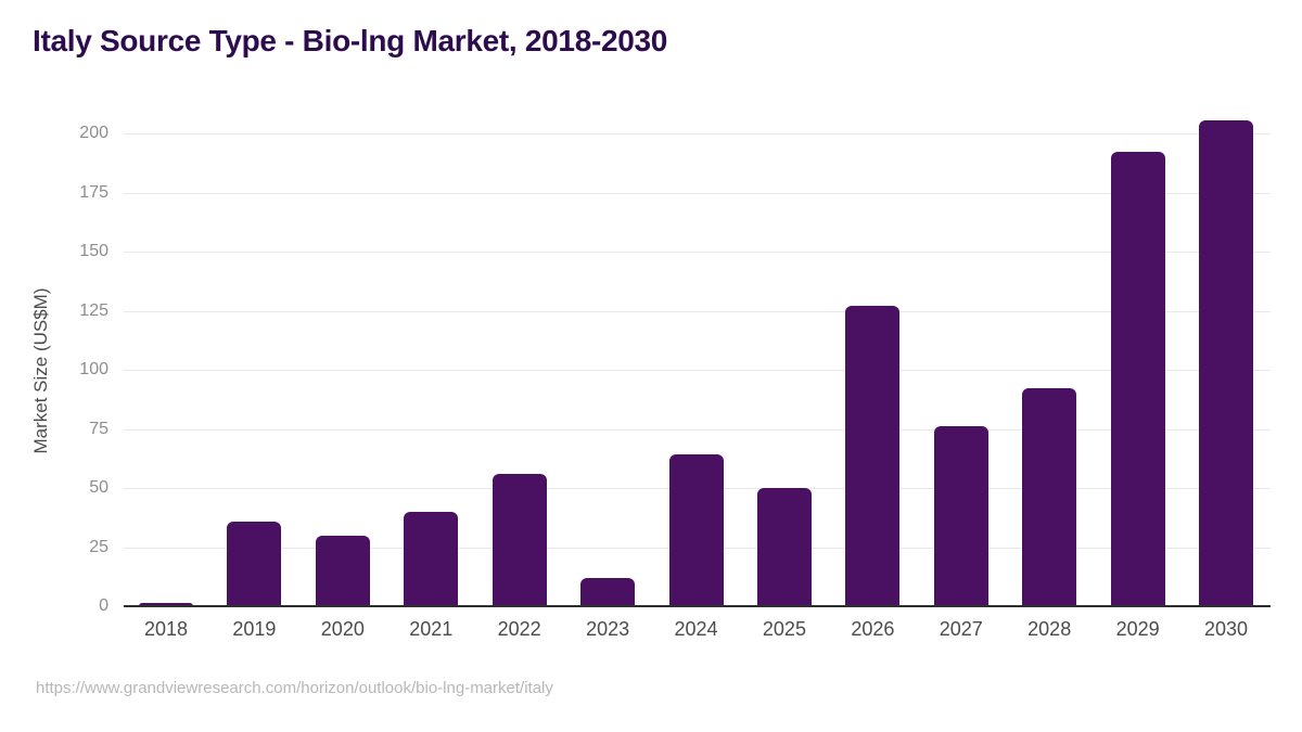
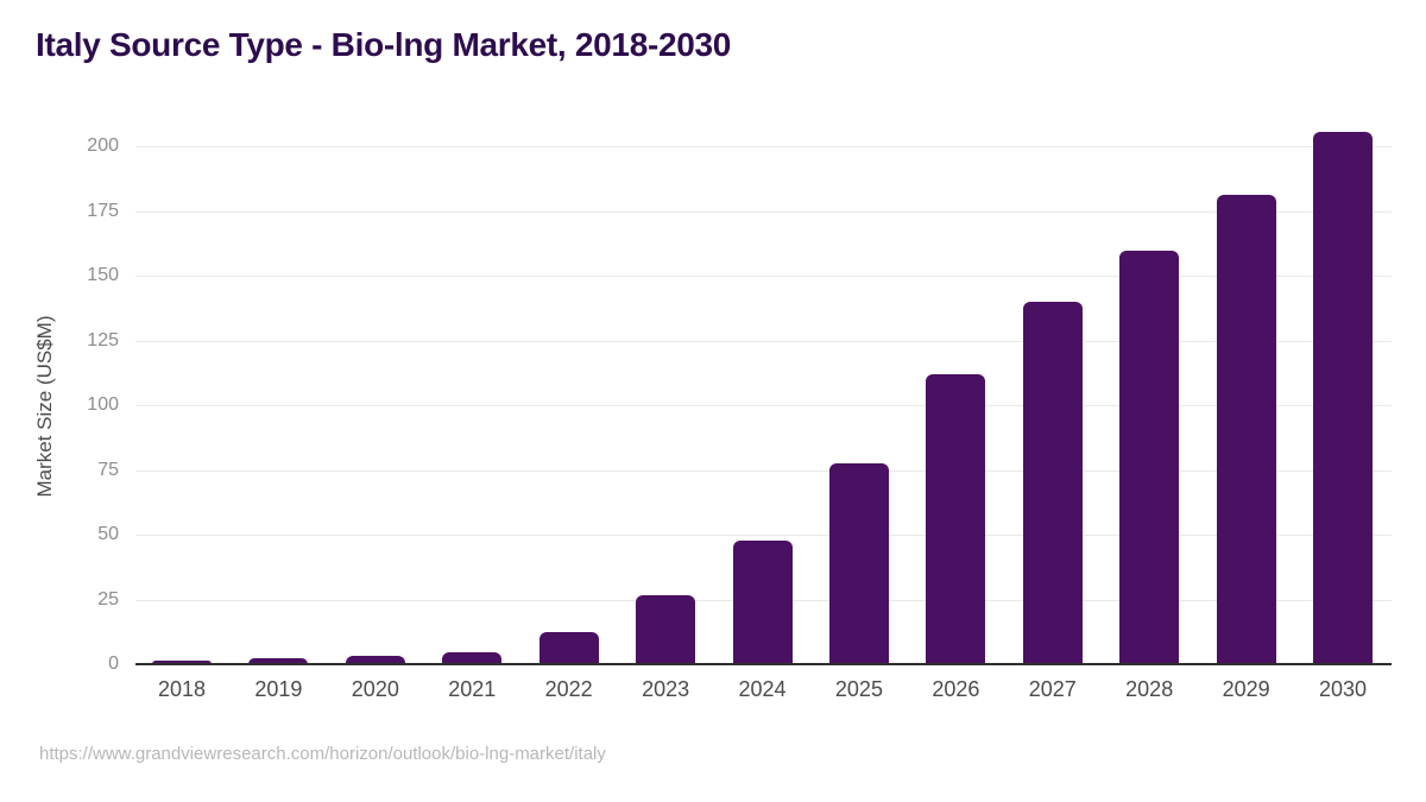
2019: 36 -> 2
2020: 30 -> 3
2021: 40 -> 4
2022: 56 -> 12
2023: 12 -> 27
2024: 64 -> 48
2025: 50 -> 78
2026: 127 -> 112
2027: 76 -> 140
2028: 92 -> 160
2029: 192 -> 181
